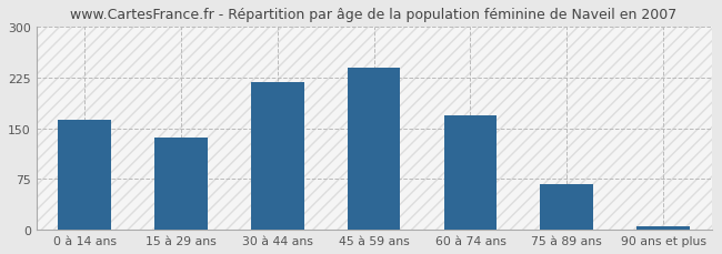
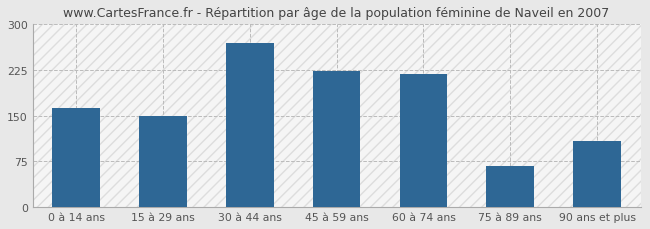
15 à 29 ans: 136 -> 150
30 à 44 ans: 218 -> 270
45 à 59 ans: 240 -> 224
60 à 74 ans: 170 -> 218
90 ans et plus: 5 -> 108
